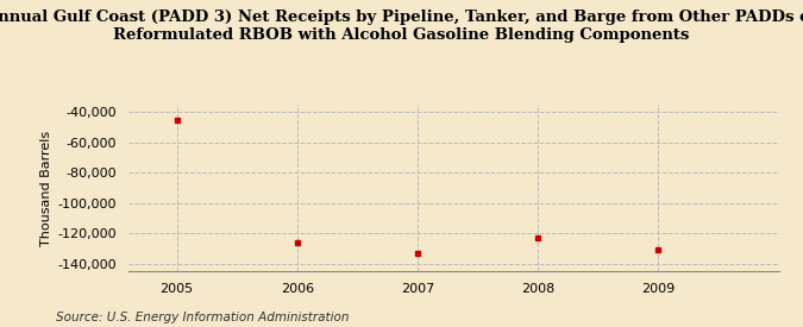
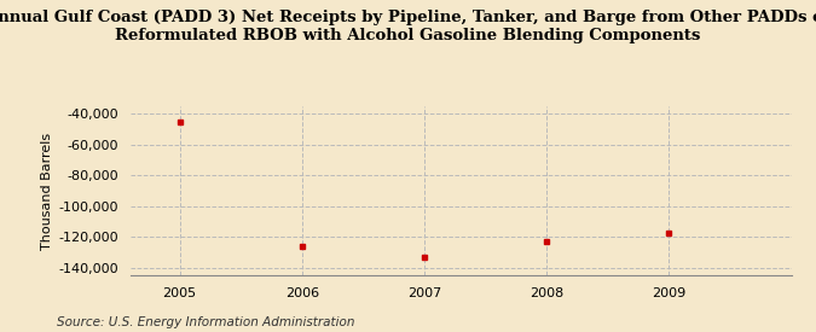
2009: -131,000 -> -117,000
